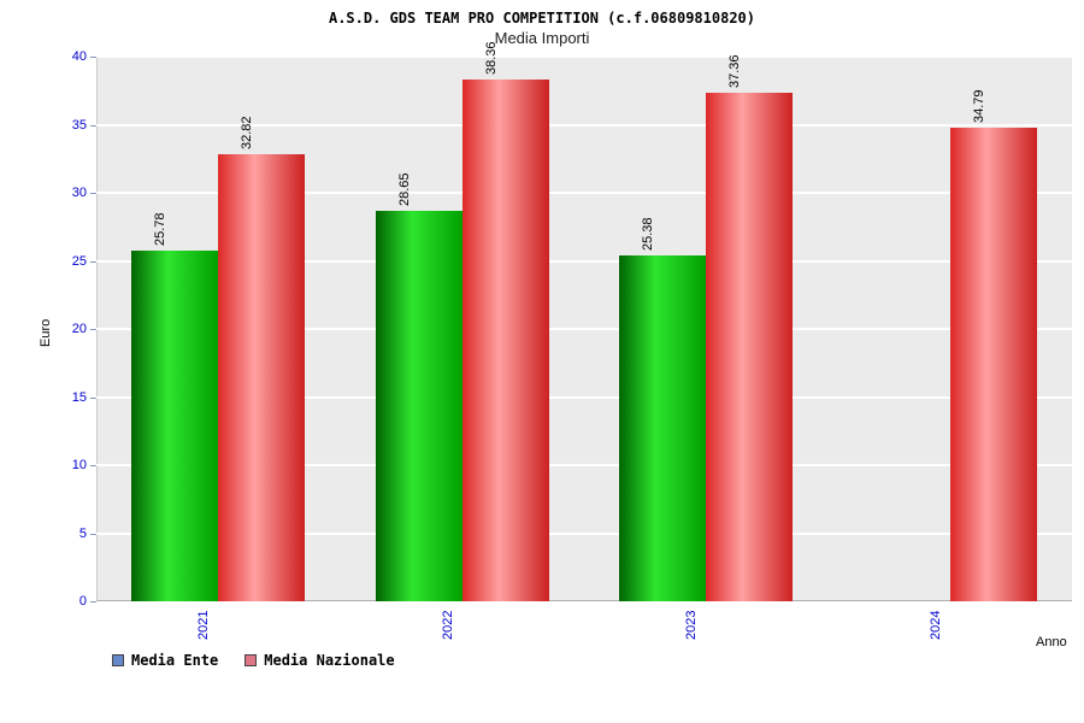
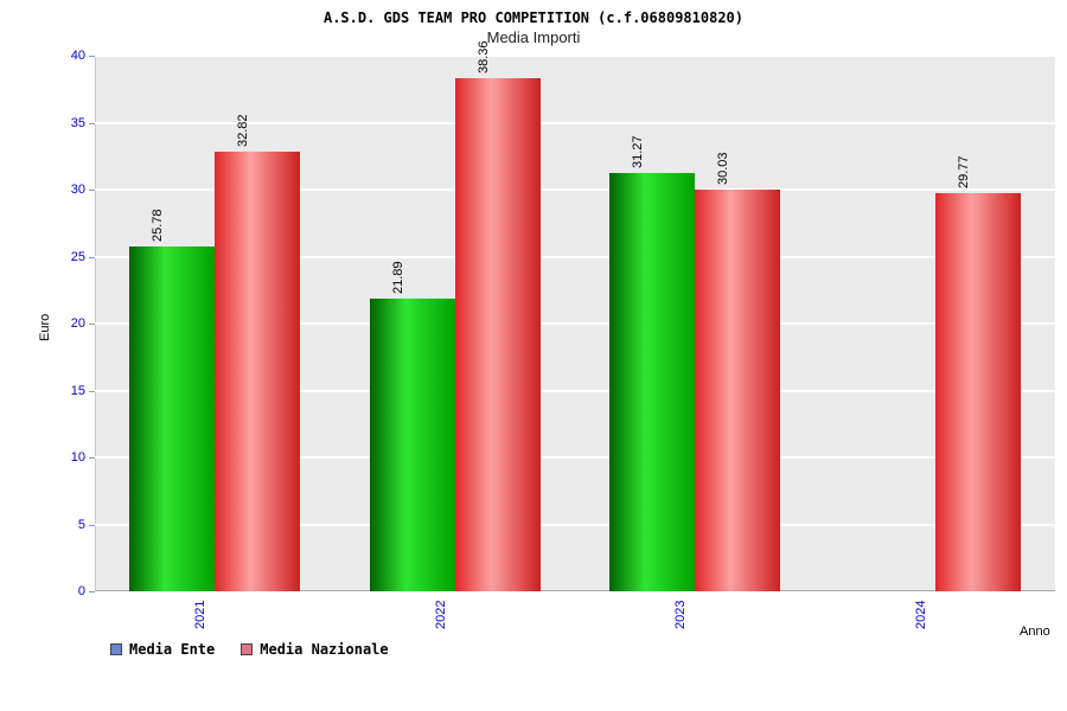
Media Ente/2022: 28.65 -> 21.89
Media Ente/2023: 25.38 -> 31.27
Media Nazionale/2023: 37.36 -> 30.03
Media Nazionale/2024: 34.79 -> 29.77
